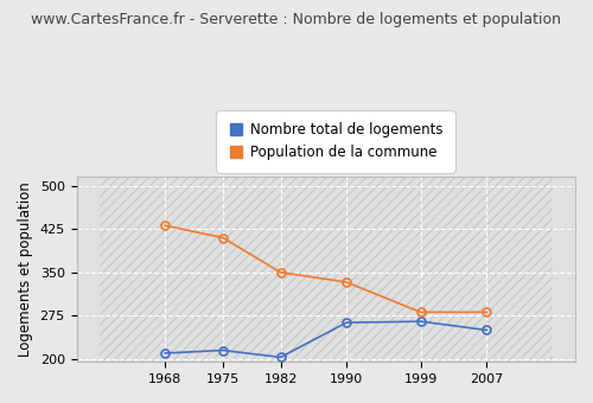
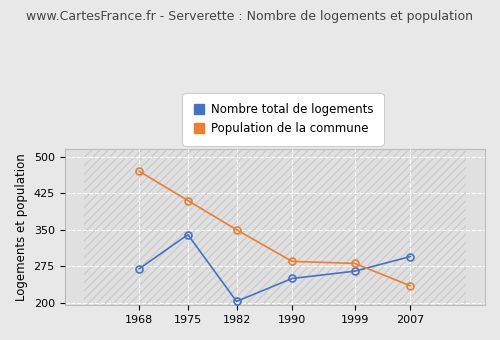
Nombre total de logements/1968: 210 -> 270
Population de la commune/1968: 431 -> 470
Nombre total de logements/1975: 215 -> 340
Nombre total de logements/1990: 263 -> 250
Population de la commune/1990: 333 -> 285
Nombre total de logements/2007: 250 -> 295
Population de la commune/2007: 281 -> 235
